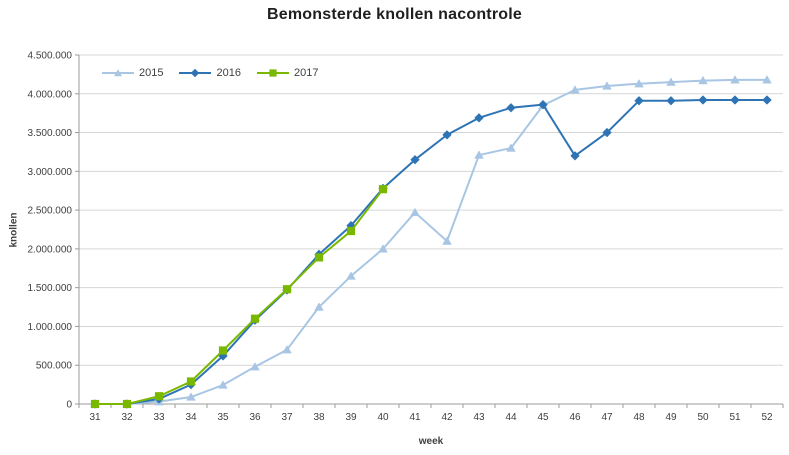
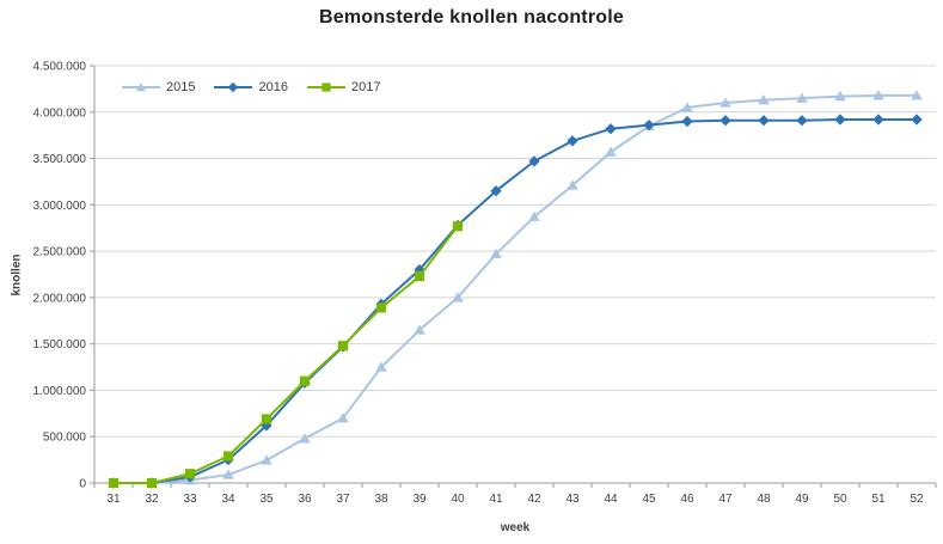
2015/42: 2100000 -> 2900000
2015/44: 3300000 -> 3600000
2016/46: 3200000 -> 3900000
2016/47: 3500000 -> 3900000
